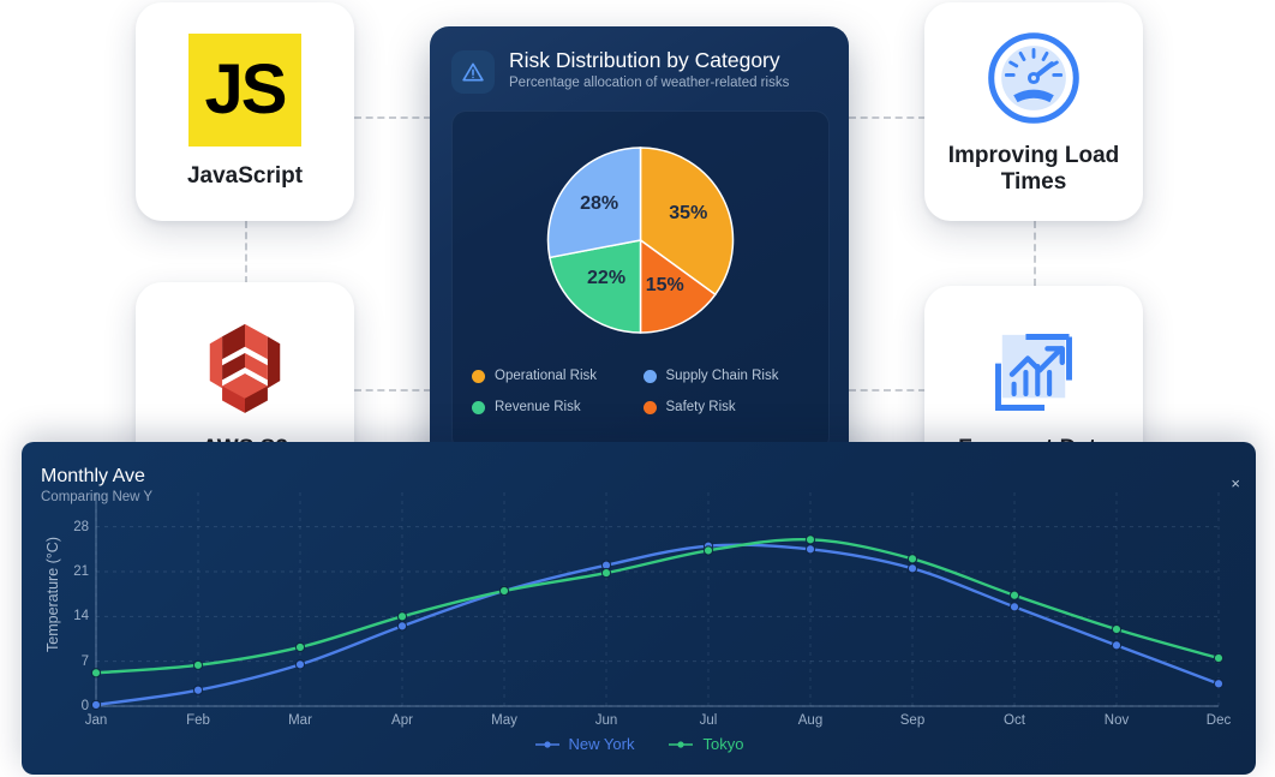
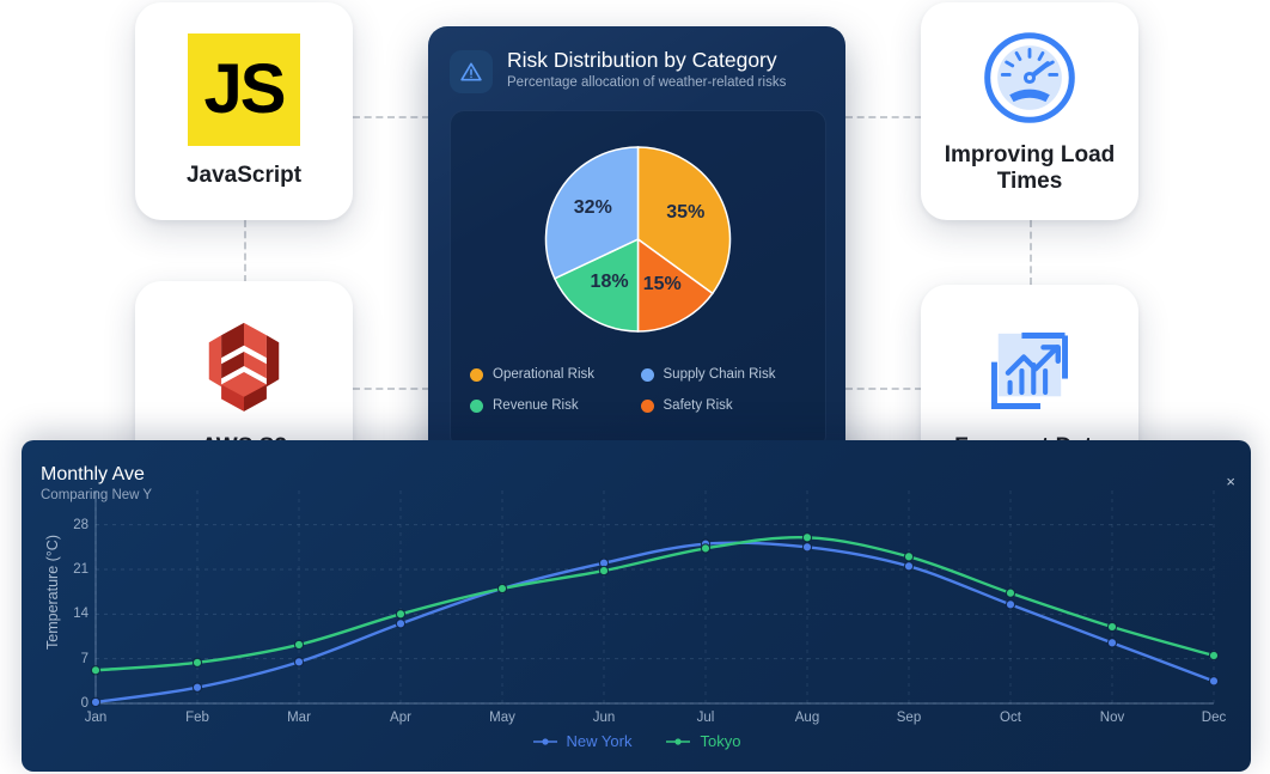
Risk Distribution by Category/Supply Chain Risk: 28% -> 32%
Risk Distribution by Category/Revenue Risk: 22% -> 18%
